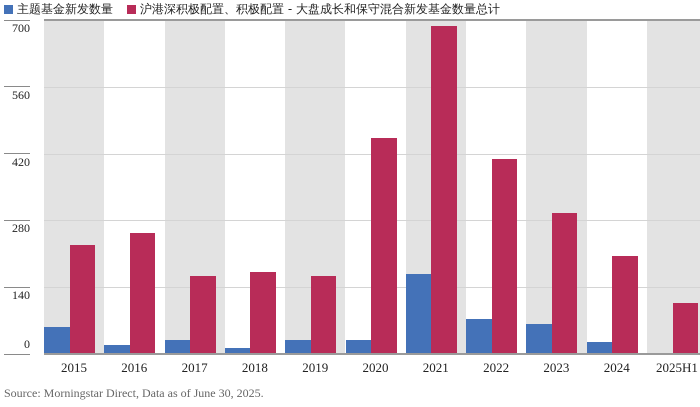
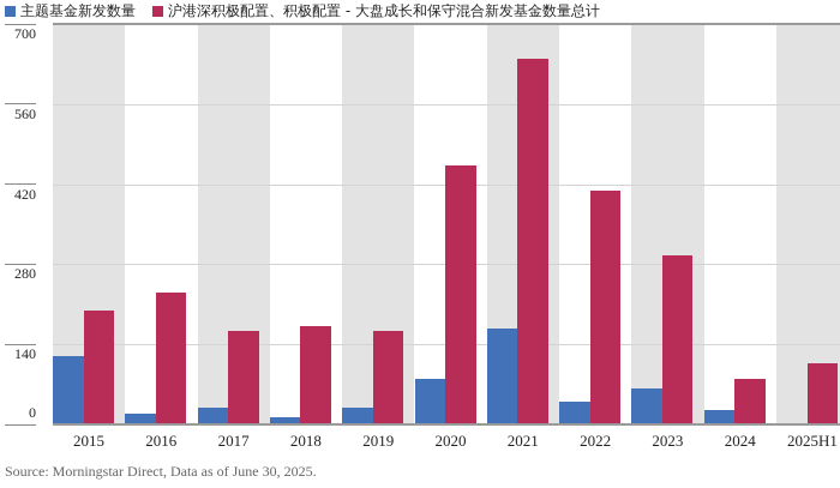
主题基金新发数量/2015: 60 -> 120
沪港深积极配置、积极配置 - 大盘成长和保守混合新发基金数量总计/2015: 230 -> 200
沪港深积极配置、积极配置 - 大盘成长和保守混合新发基金数量总计/2016: 250 -> 230
主题基金新发数量/2020: 30 -> 80
沪港深积极配置、积极配置 - 大盘成长和保守混合新发基金数量总计/2021: 690 -> 640
主题基金新发数量/2022: 70 -> 40
沪港深积极配置、积极配置 - 大盘成长和保守混合新发基金数量总计/2024: 200 -> 80
